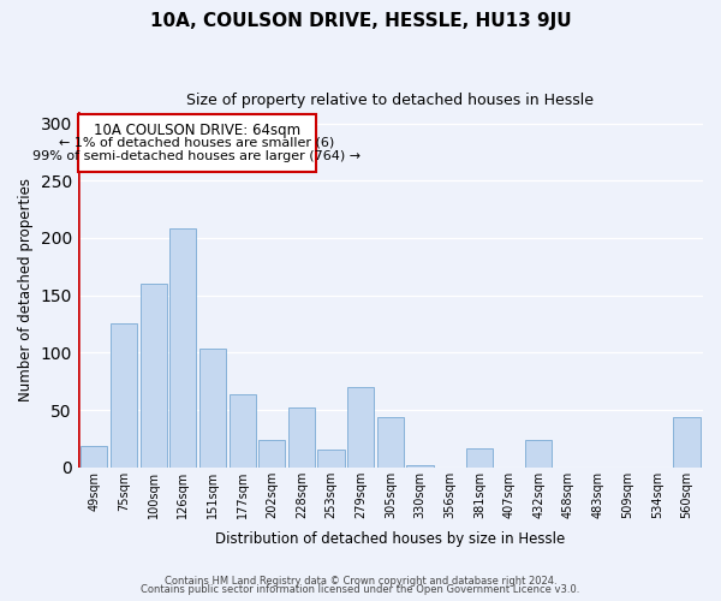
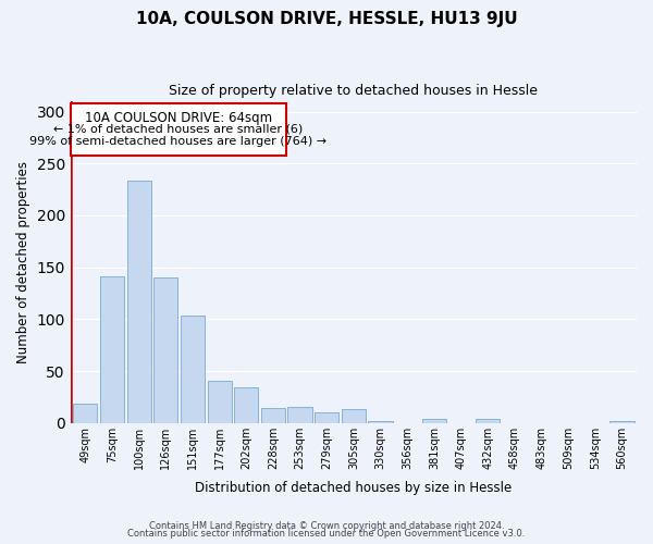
75sqm: 126 -> 141
100sqm: 160 -> 234
126sqm: 208 -> 140
177sqm: 64 -> 41
202sqm: 24 -> 34
228sqm: 52 -> 14
279sqm: 70 -> 10
305sqm: 44 -> 13
381sqm: 16 -> 4
432sqm: 24 -> 4
560sqm: 44 -> 2
